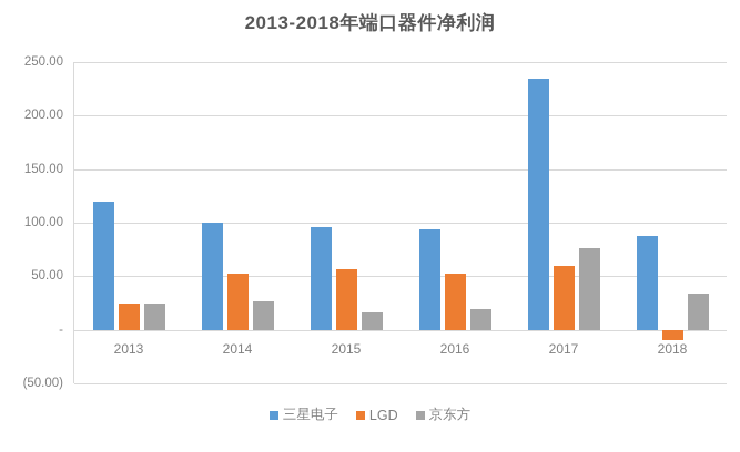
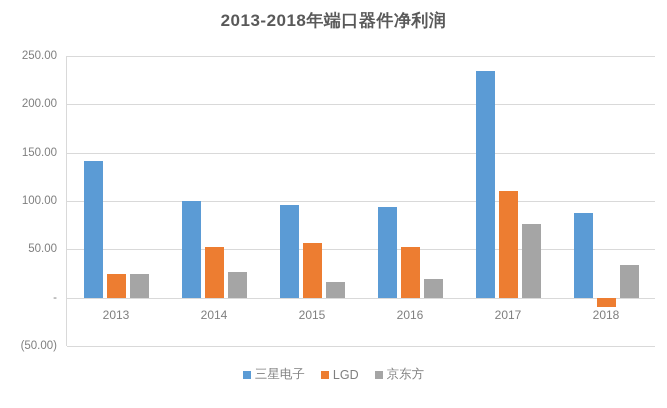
三星电子/2013: 120 -> 140
LGD/2017: 60 -> 110
